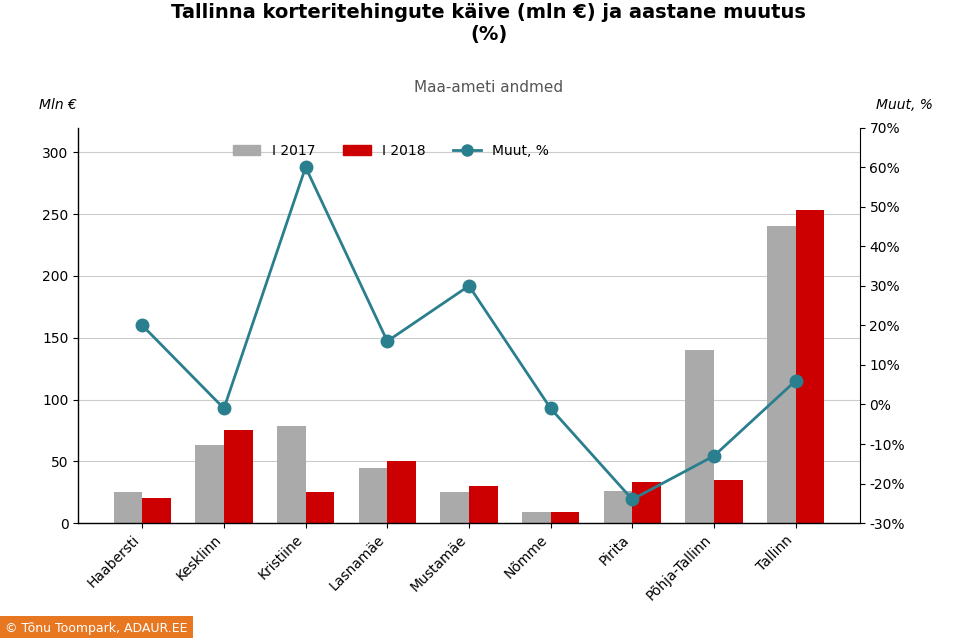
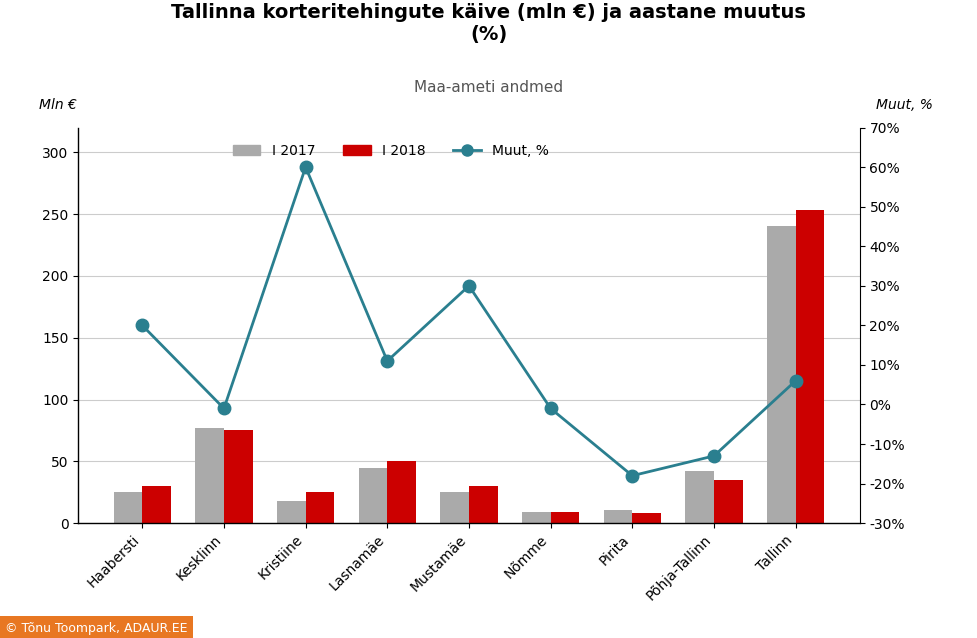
I 2018/Haabersti: 20 -> 30
I 2017/Kesklinn: 63 -> 77
I 2017/Kristiine: 79 -> 18
Muut, %/Lasnamäe: 16% -> 11%
I 2017/Pirita: 26 -> 11
Muut, %/Pirita: -24% -> -18%
I 2018/Pirita: 33 -> 8
I 2017/Põhja-Tallinn: 140 -> 42
